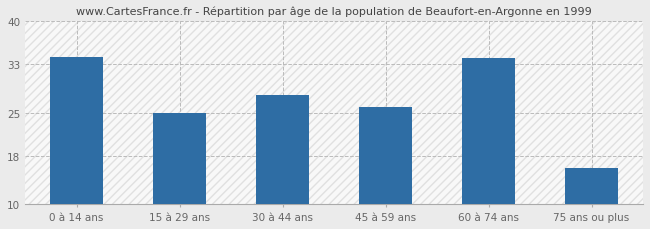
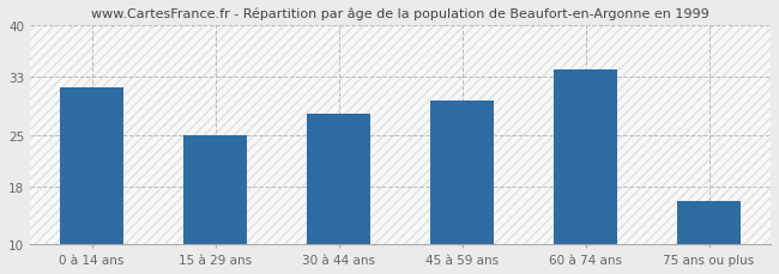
0 à 14 ans: 34.2 -> 31.5
45 à 59 ans: 26.0 -> 29.8
